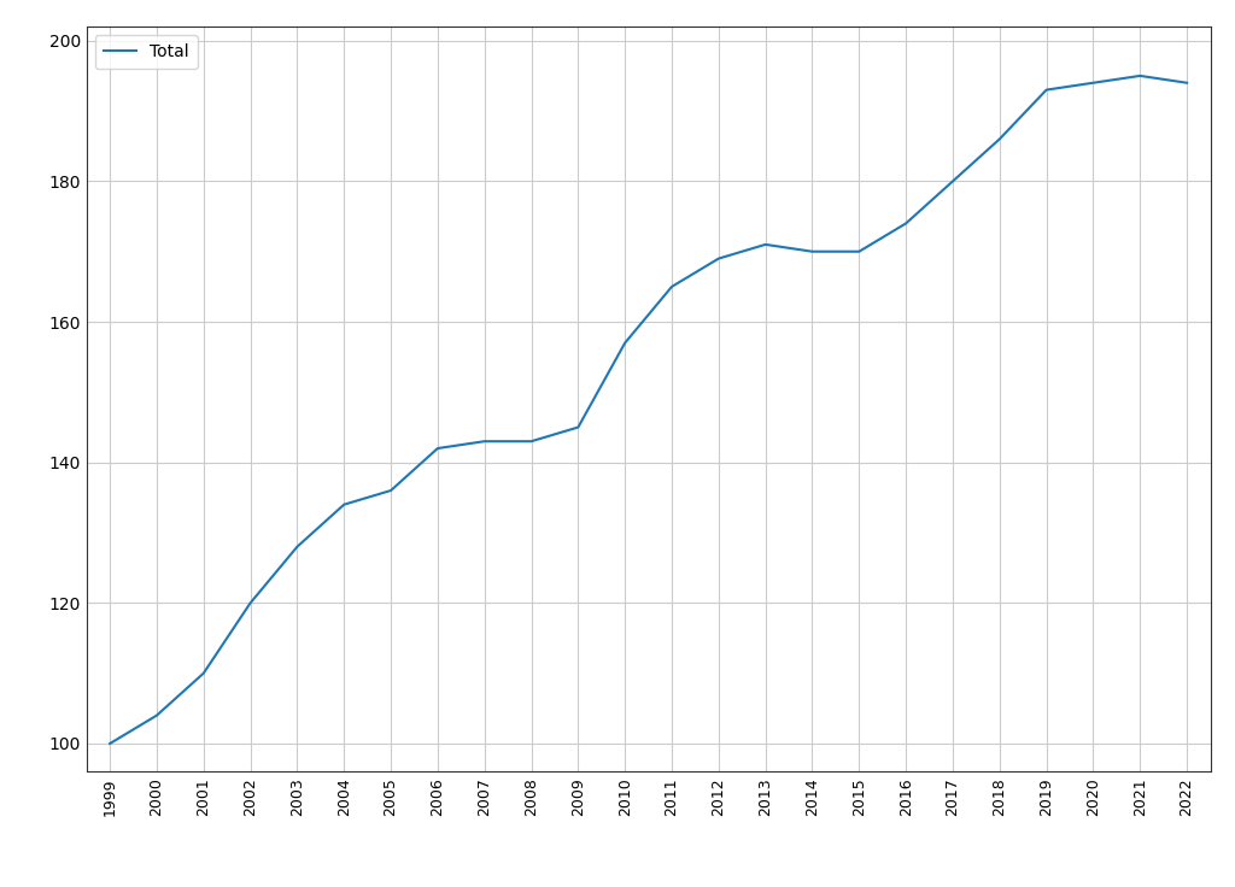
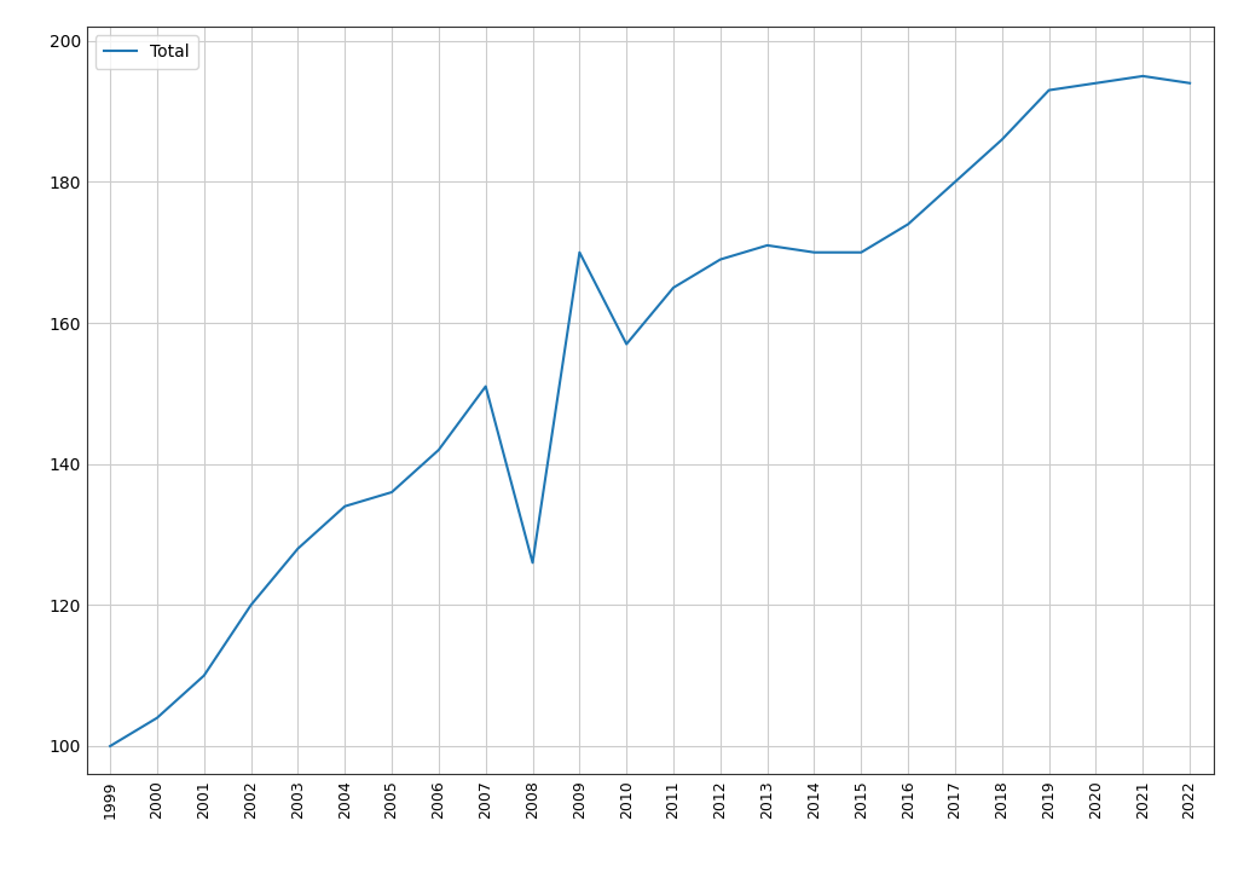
2007: 143 -> 151
2008: 143 -> 126
2009: 145 -> 170
